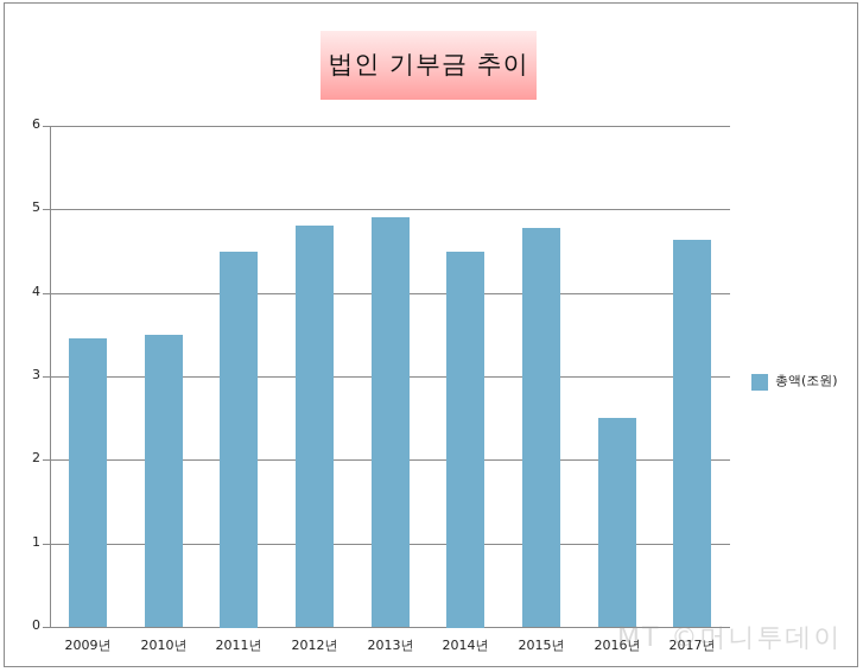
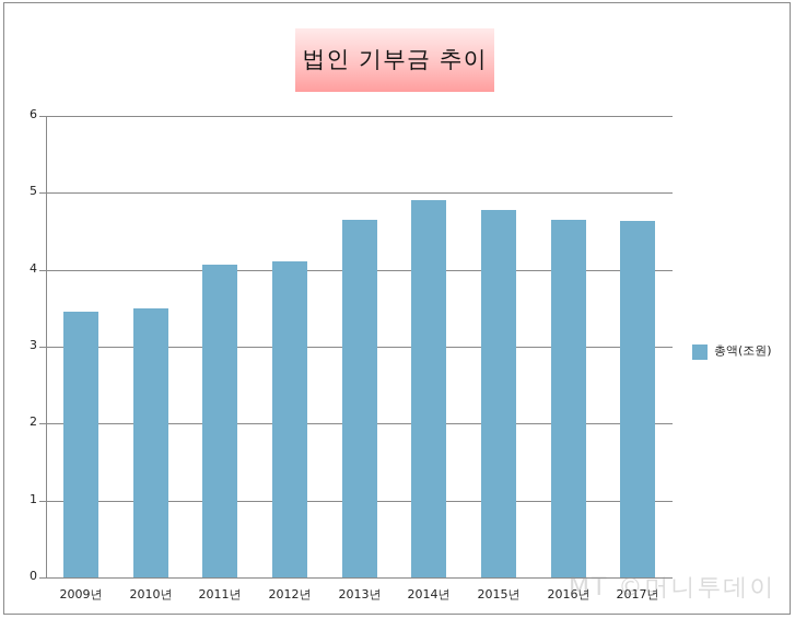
2011년: 4.5 -> 4.1
2012년: 4.8 -> 4.1
2013년: 4.9 -> 4.7
2014년: 4.5 -> 4.9
2016년: 2.5 -> 4.7
